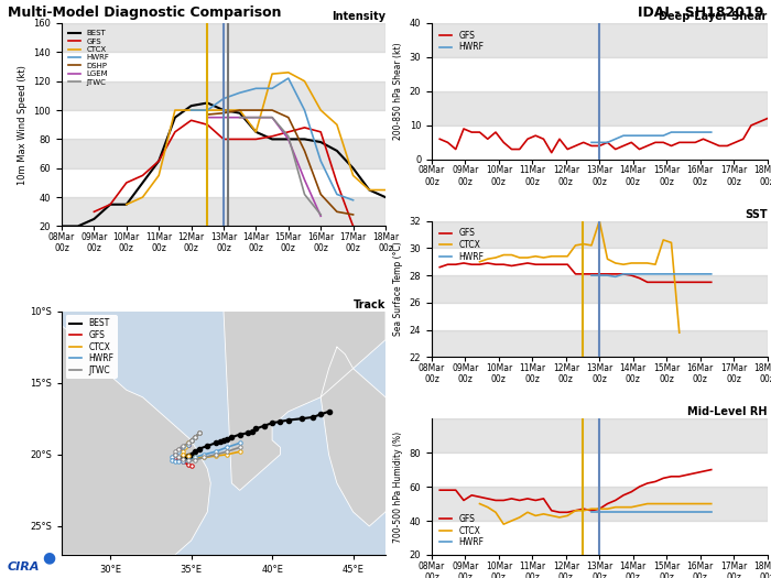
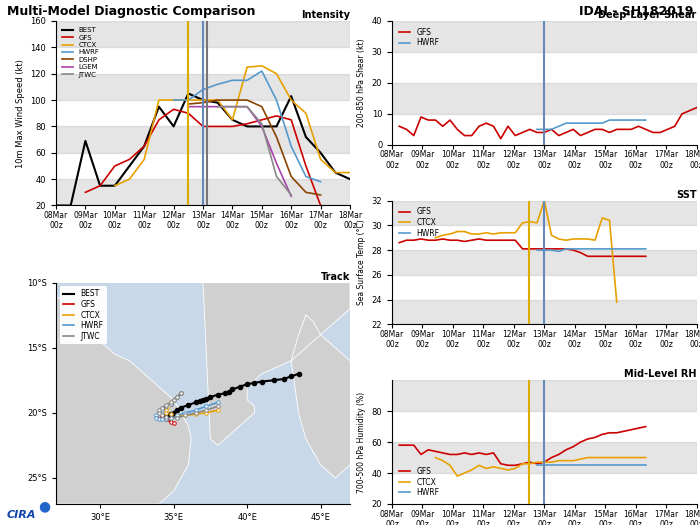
Intensity/BEST/09Mar 00z: 25 -> 69
Intensity/BEST/12Mar 00z: 103 -> 80
Intensity/BEST/16Mar 00z: 78 -> 103
